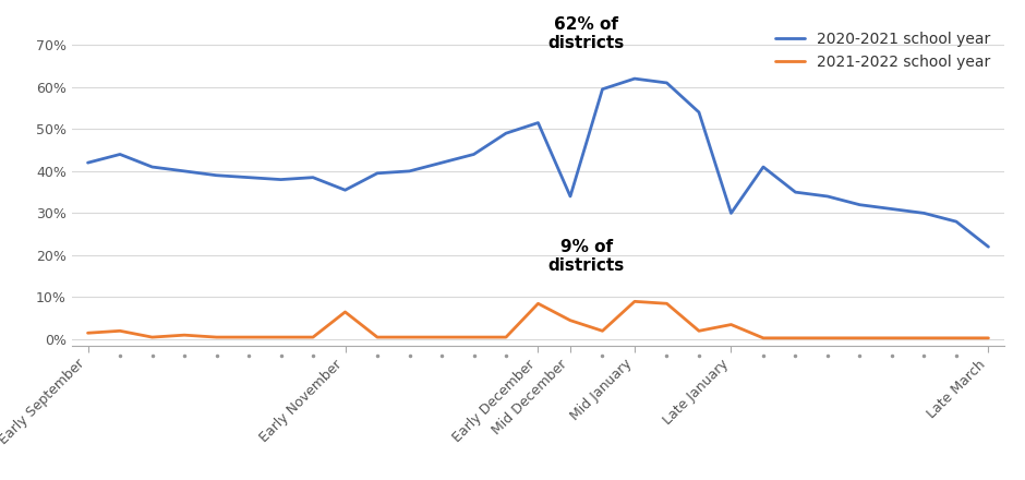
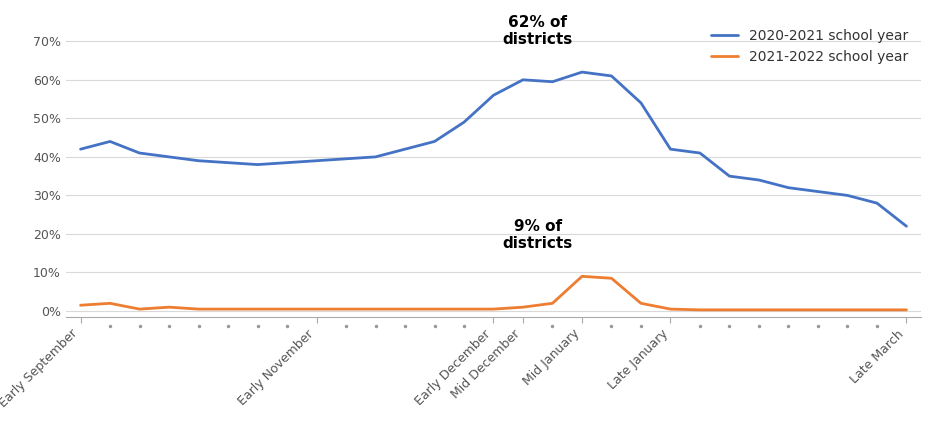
2020-2021 school year/Early November: 35.5% -> 39.0%
2021-2022 school year/Early November: 6.5% -> 0.5%
2020-2021 school year/Early December: 51.5% -> 56.0%
2021-2022 school year/Early December: 8.5% -> 0.5%
2020-2021 school year/Mid December: 34.0% -> 60.0%
2021-2022 school year/Mid December: 4.5% -> 1.0%
2020-2021 school year/Late January: 30.0% -> 42.0%
2021-2022 school year/Late January: 3.5% -> 0.5%
